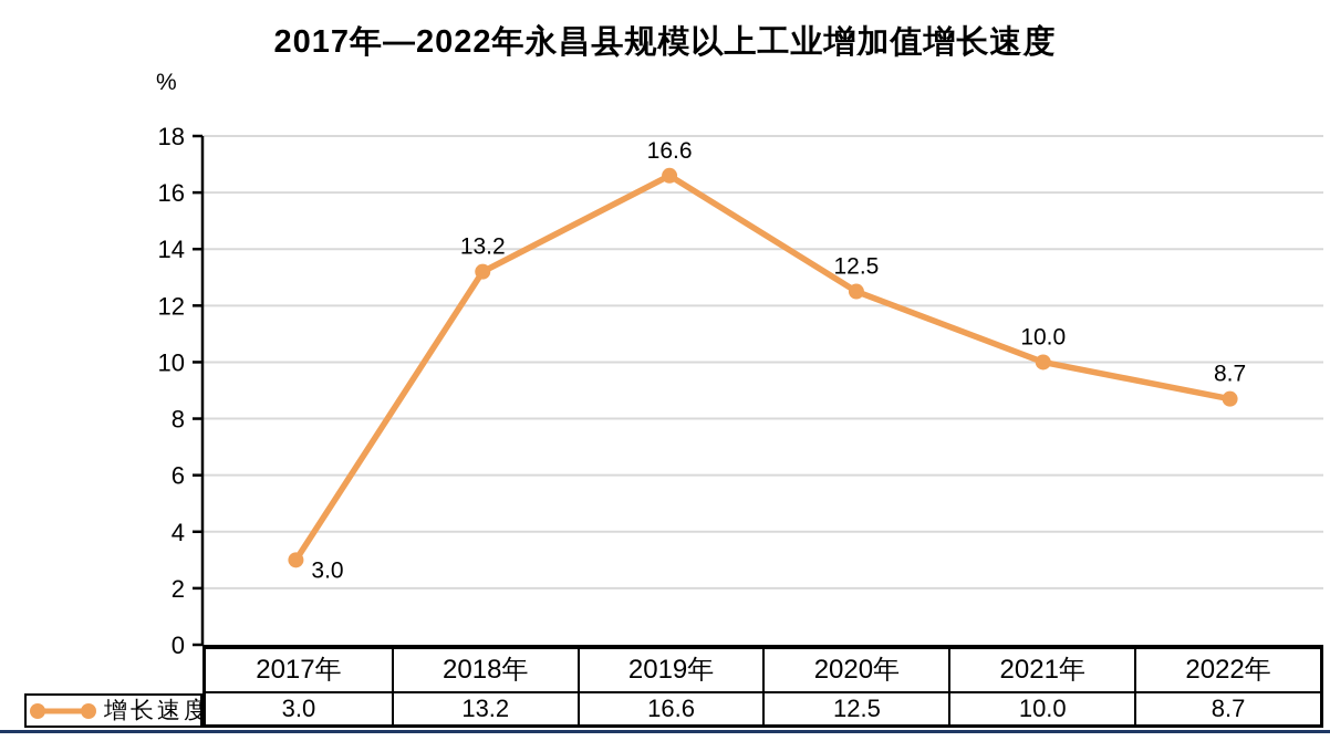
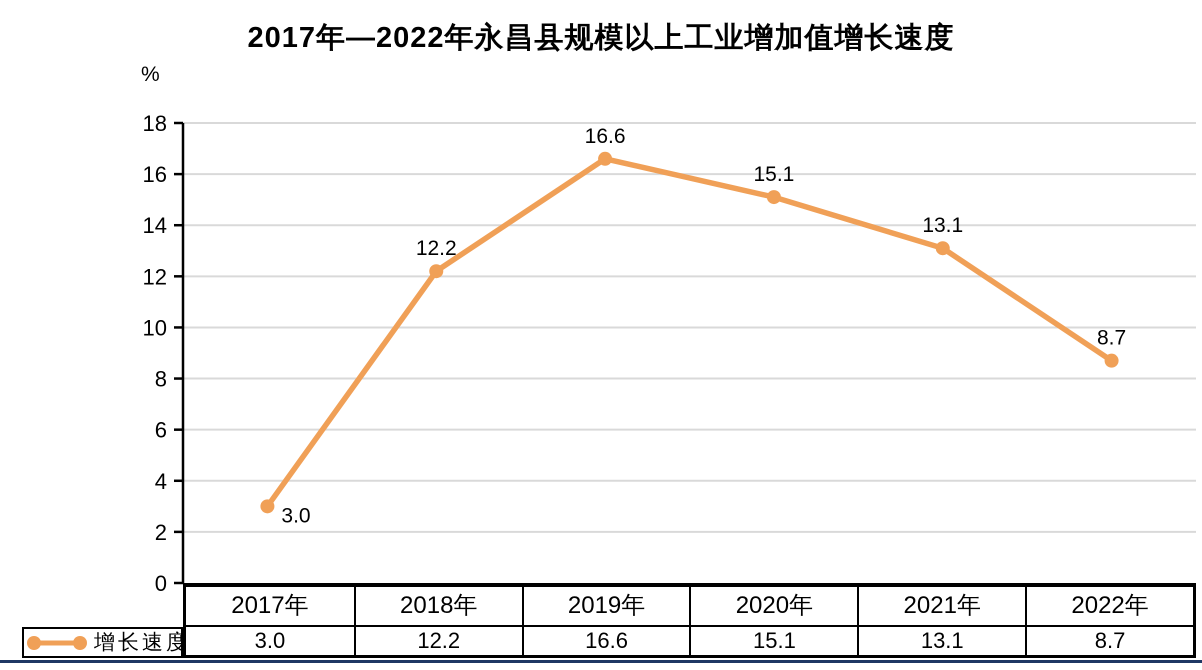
2018年: 13.2 -> 12.2
2020年: 12.5 -> 15.1
2021年: 10.0 -> 13.1
